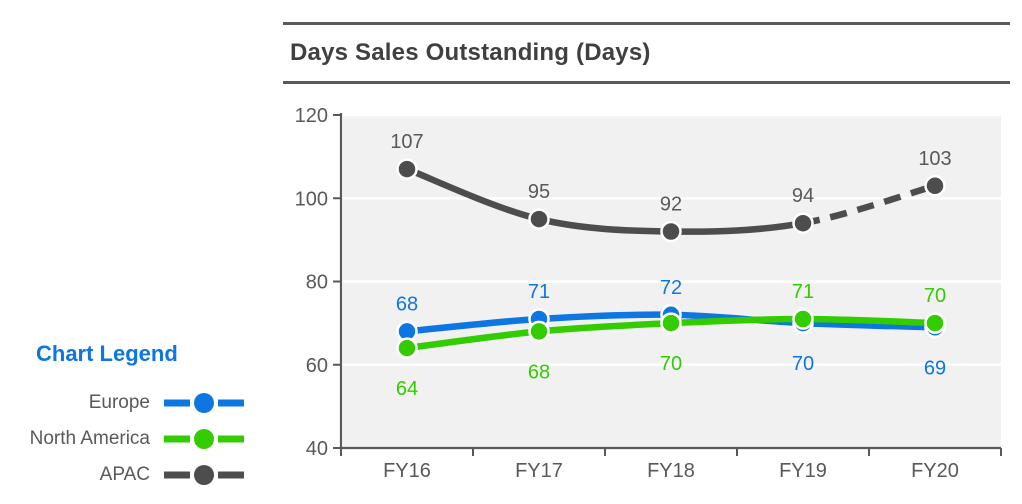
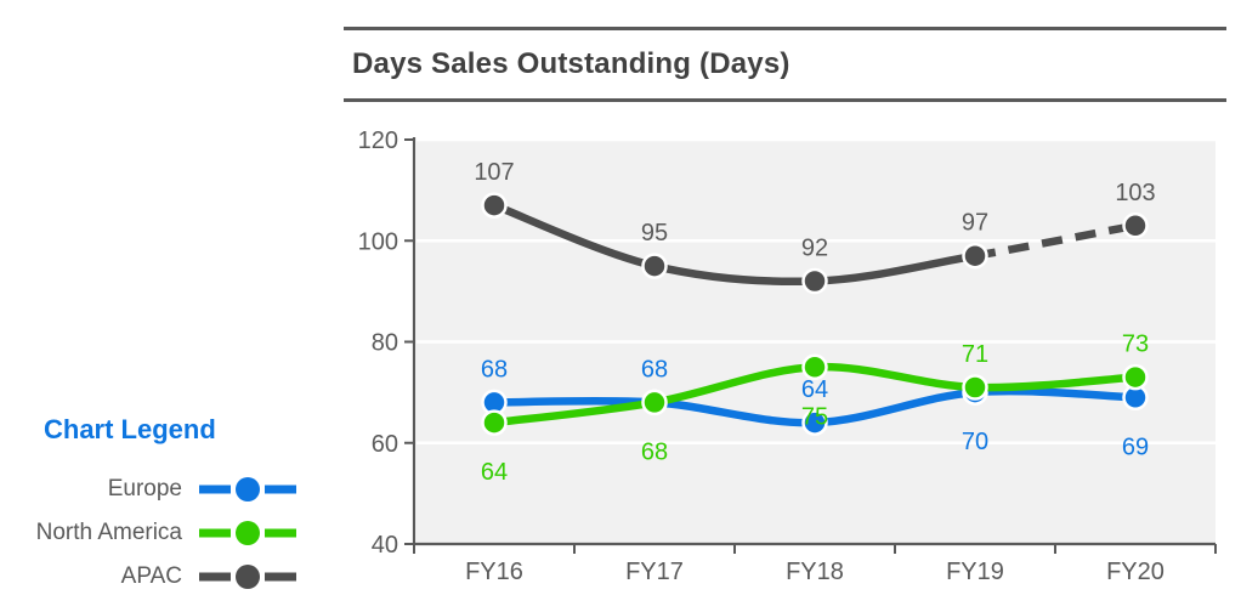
Europe/FY17: 71 -> 68
Europe/FY18: 72 -> 64
North America/FY18: 70 -> 75
APAC/FY19: 94 -> 97
North America/FY20: 70 -> 73
